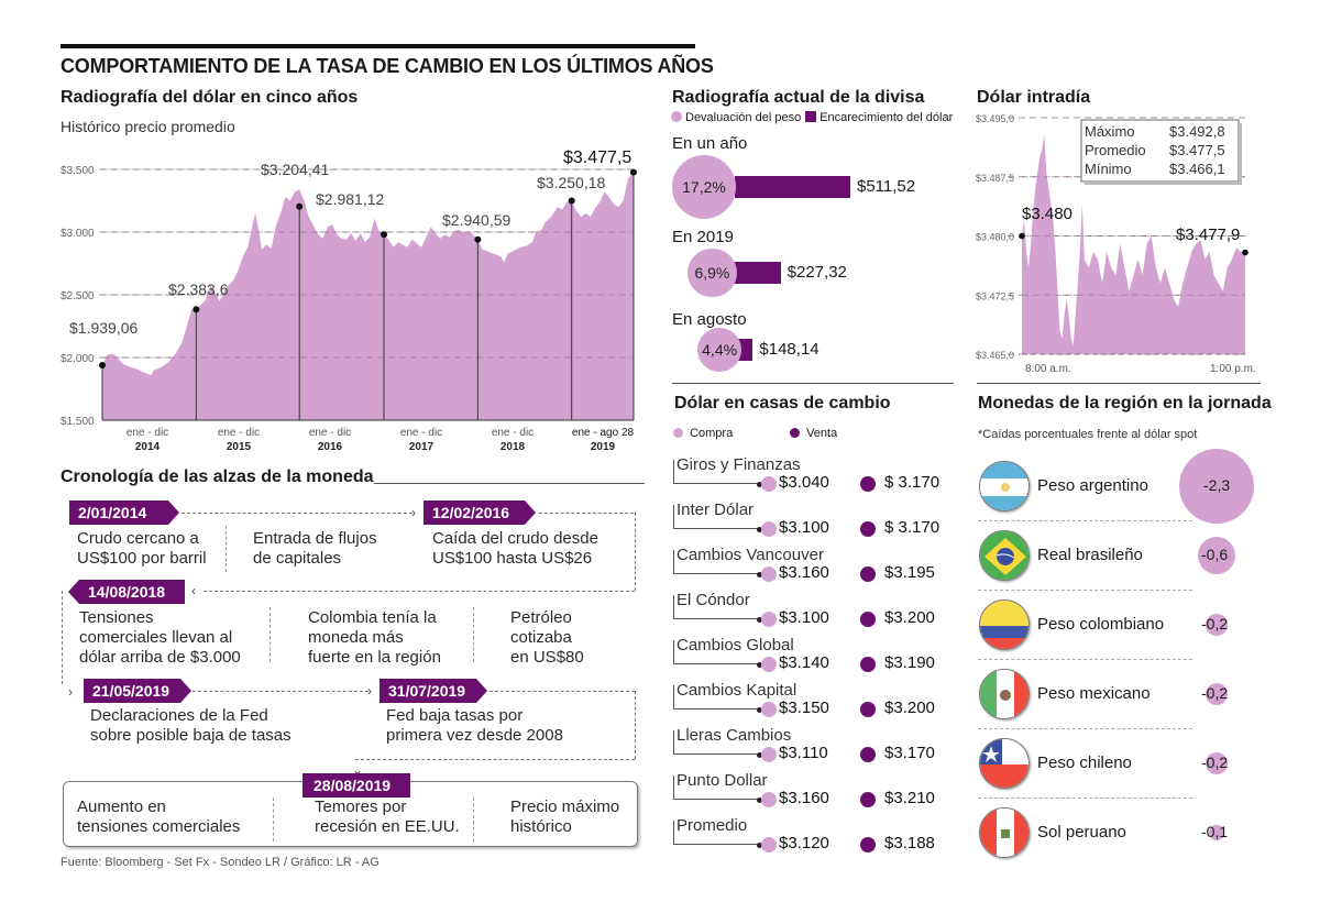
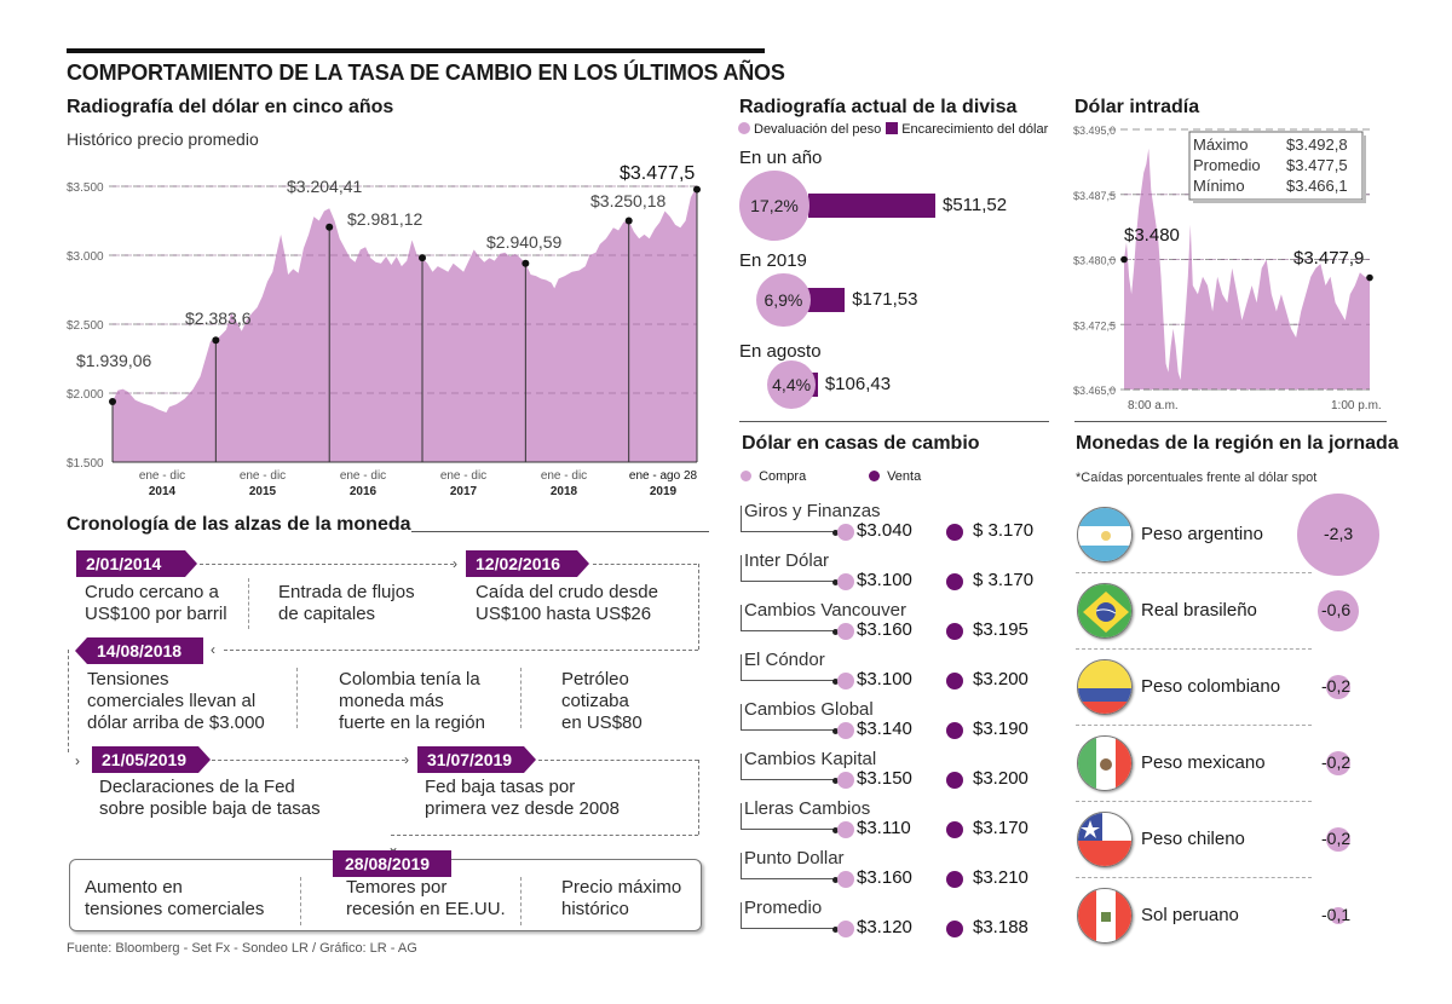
Radiografía actual de la divisa/Encarecimiento del dólar/En 2019: $227,32 -> $171,53
Radiografía actual de la divisa/Encarecimiento del dólar/En agosto: $148,14 -> $106,43
